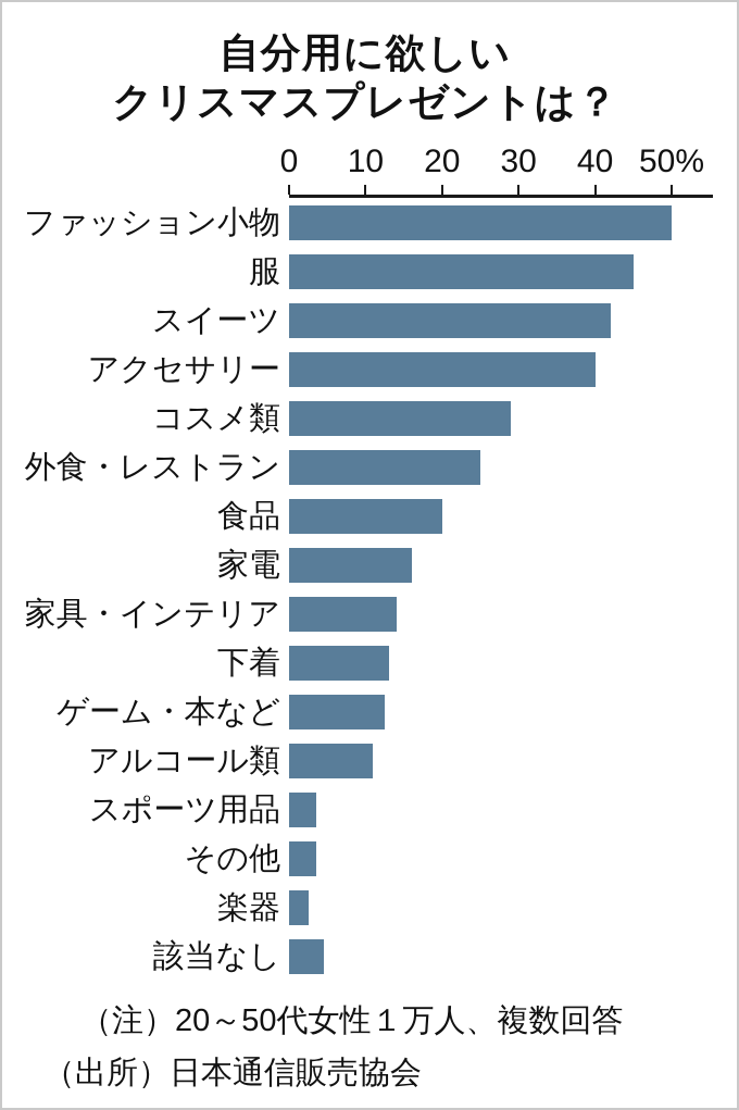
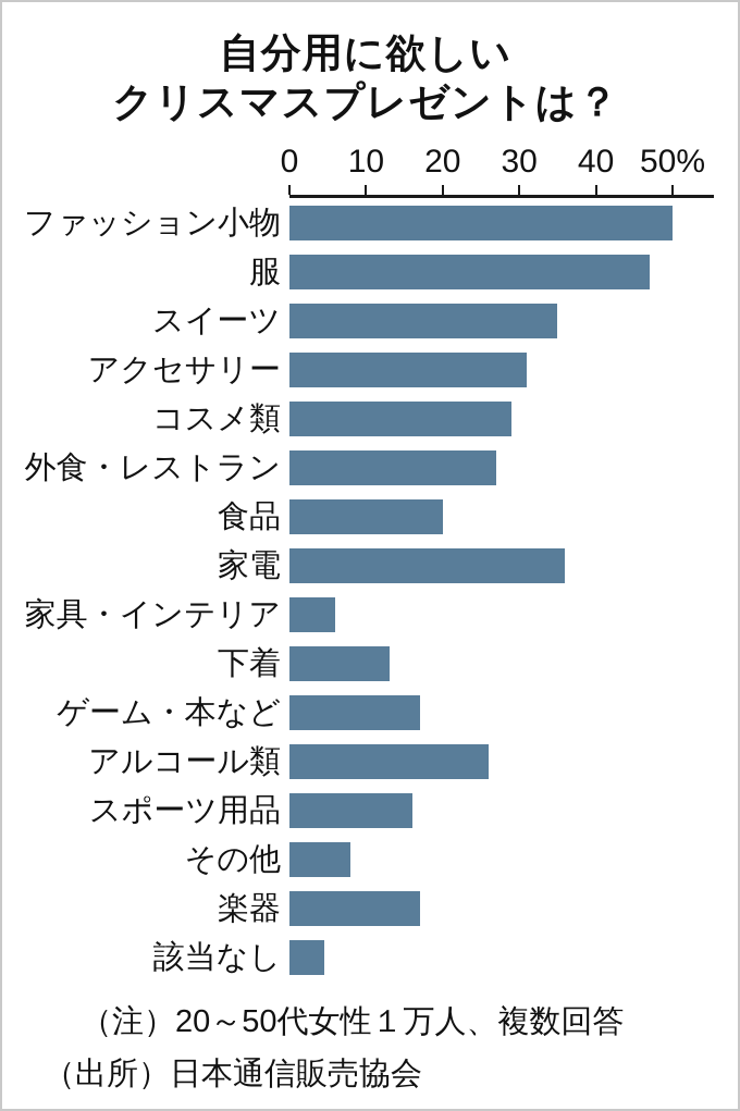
服: 45% -> 47%
スイーツ: 42% -> 35%
アクセサリー: 40% -> 31%
外食・レストラン: 25% -> 27%
家電: 16% -> 36%
家具・インテリア: 14% -> 6%
ゲーム・本など: 12% -> 17%
アルコール類: 11% -> 26%
スポーツ用品: 4% -> 16%
その他: 4% -> 8%
楽器: 2% -> 17%
